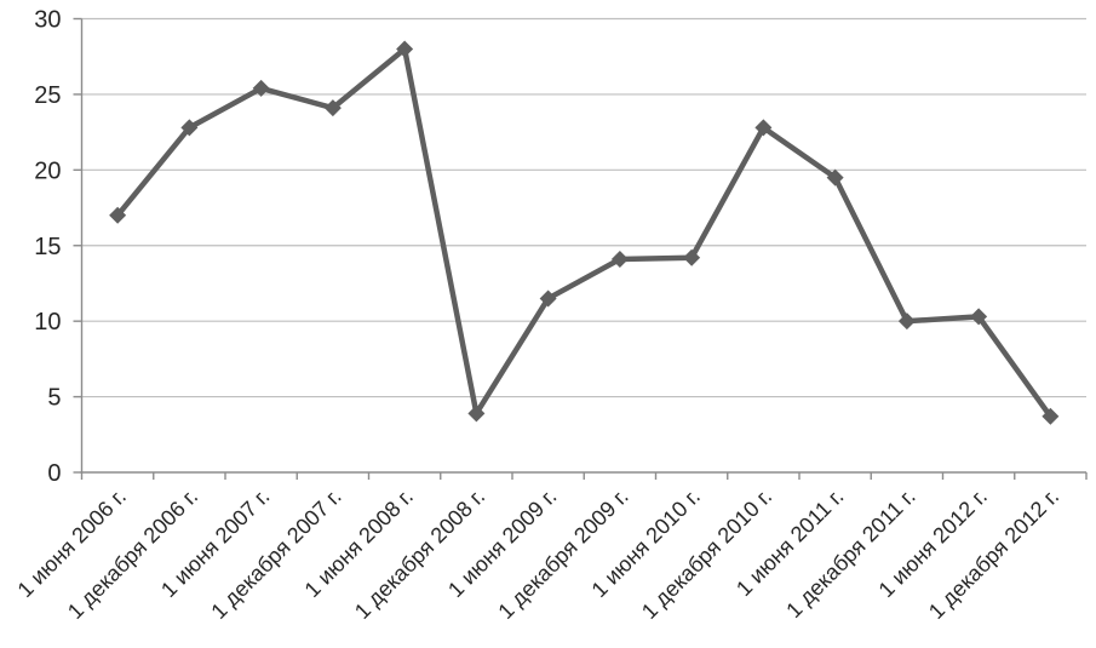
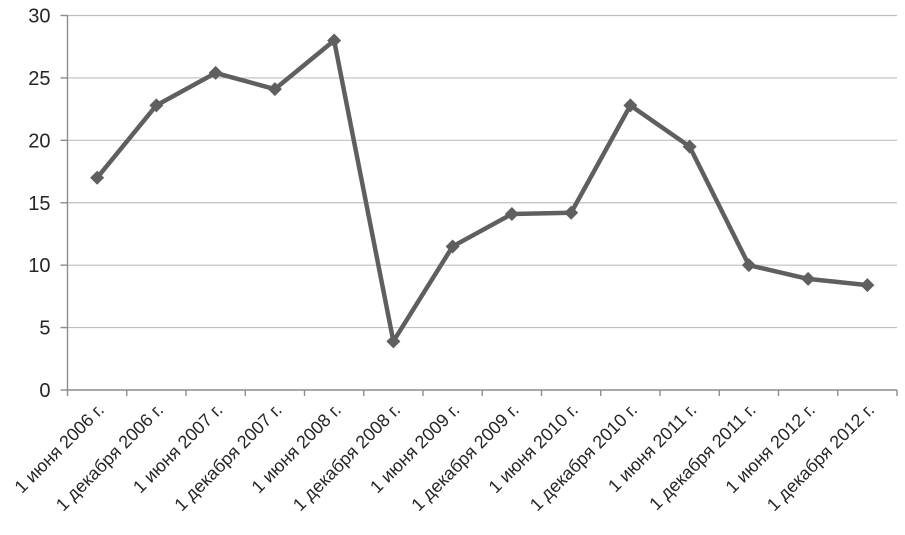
1 июня 2012 г.: 10.3 -> 8.9
1 декабря 2012 г.: 3.7 -> 8.4
